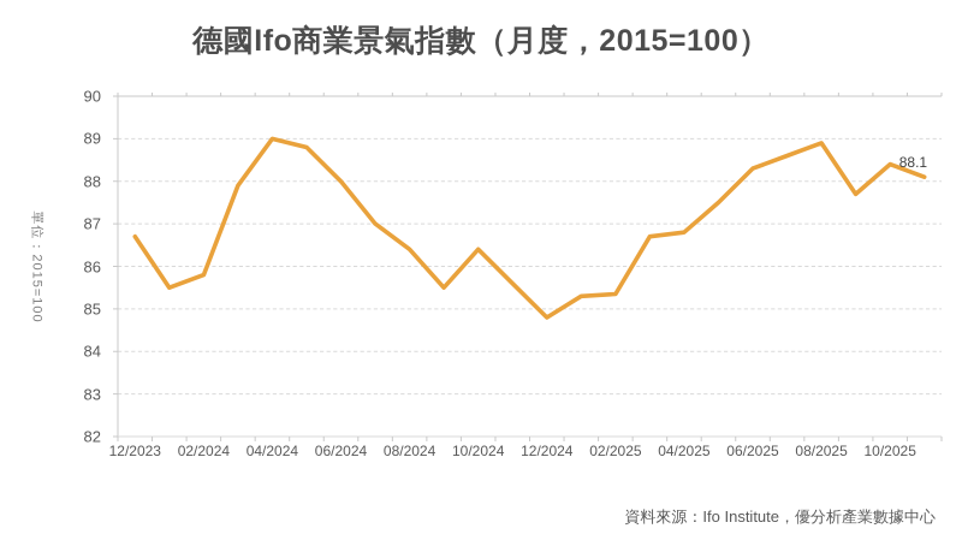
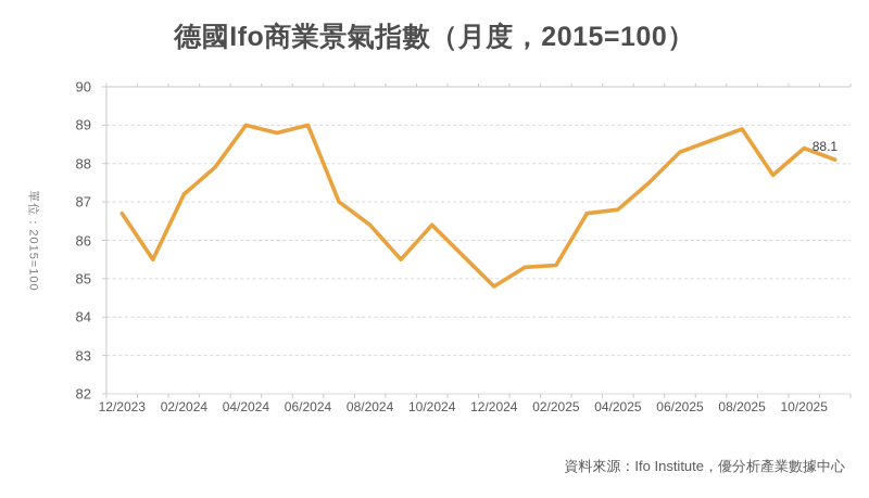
02/2024: 85.8 -> 87.2
06/2024: 88.0 -> 89.0
